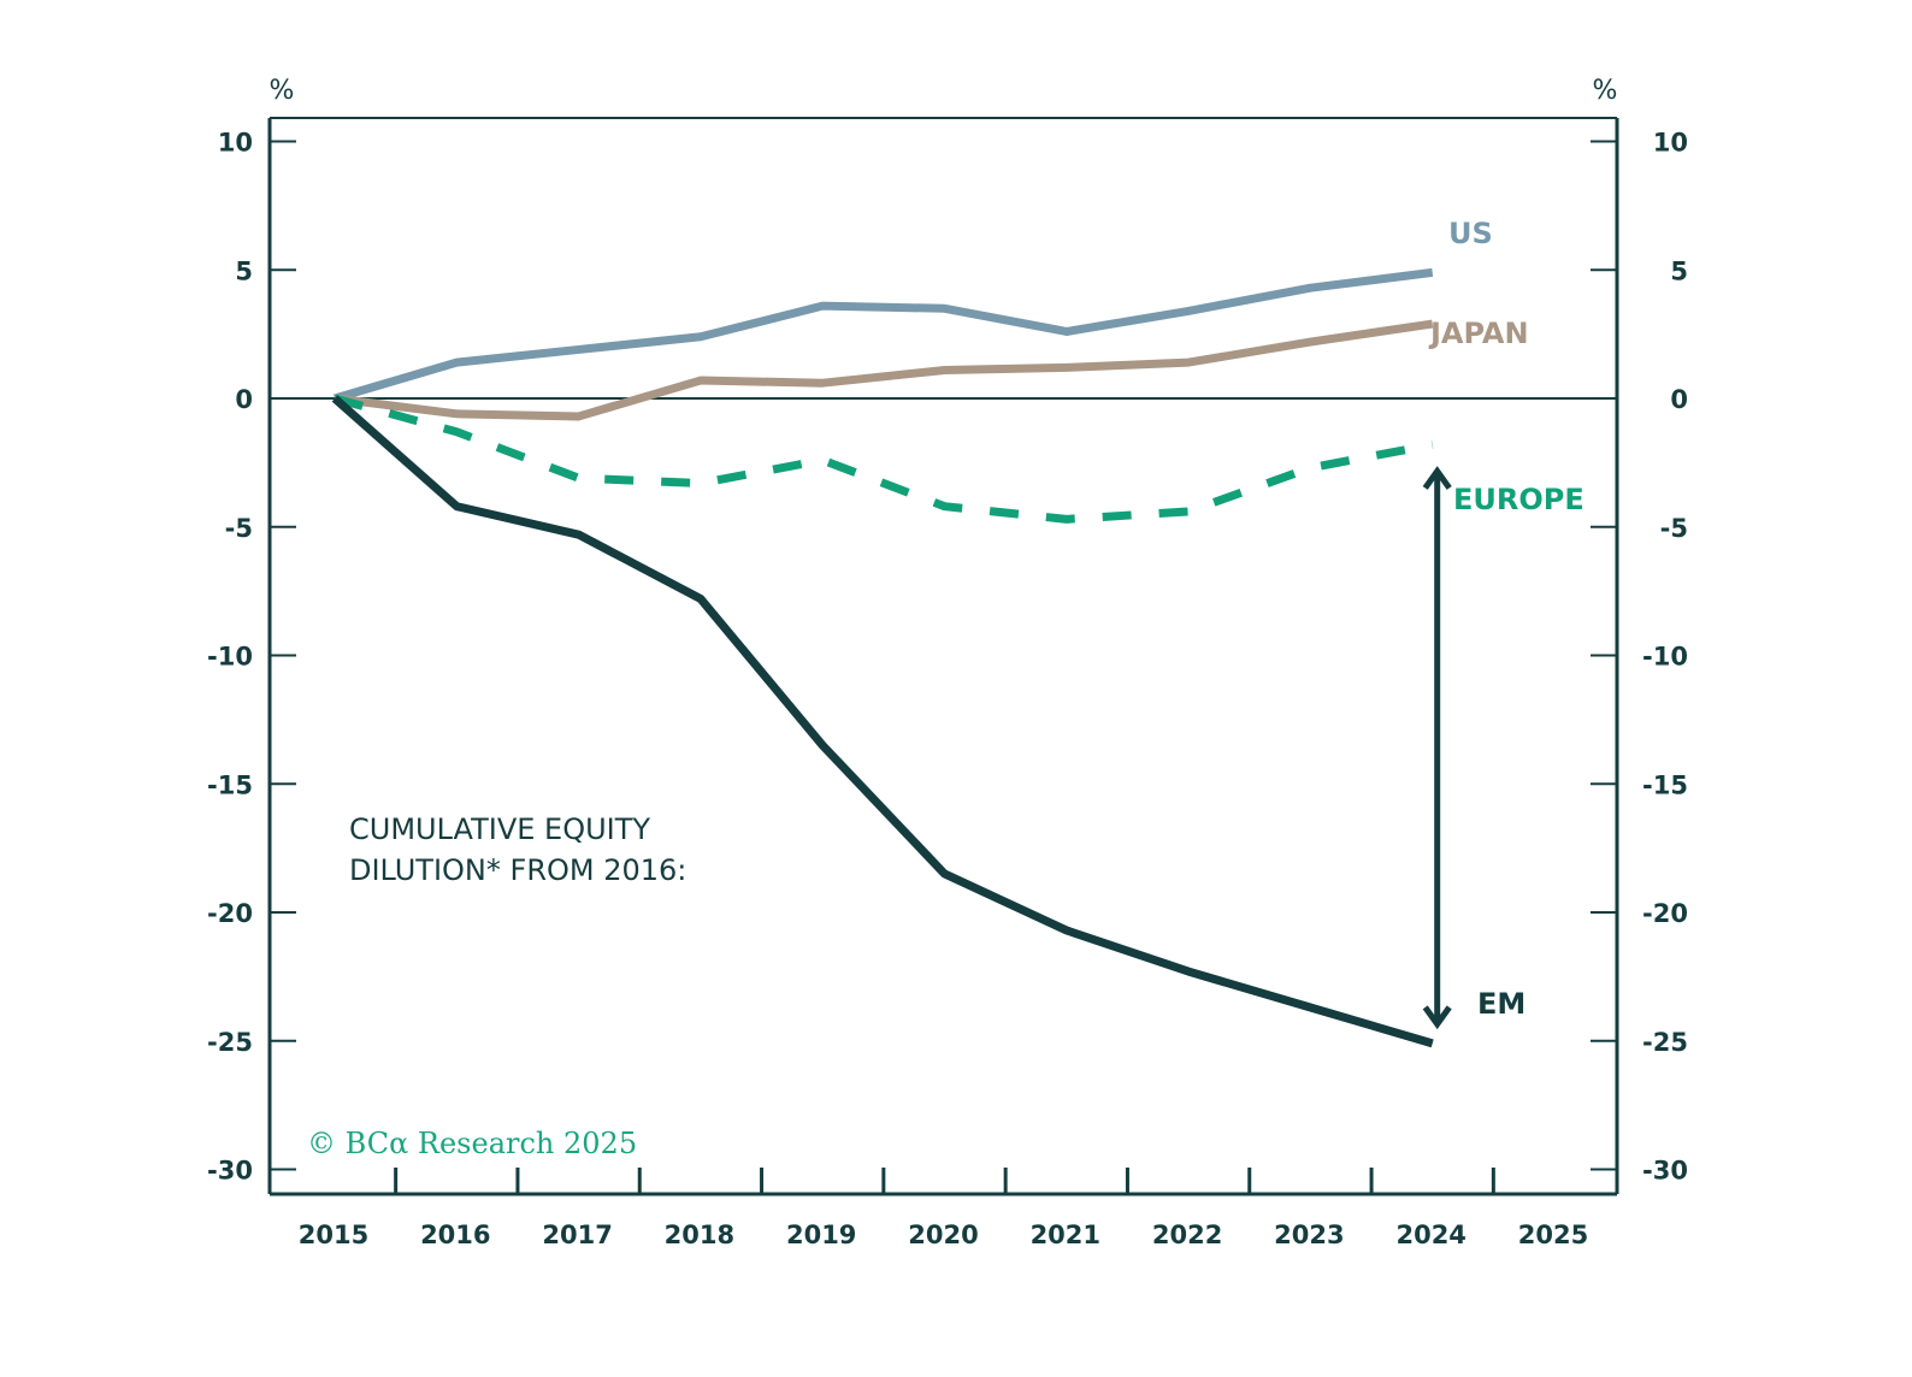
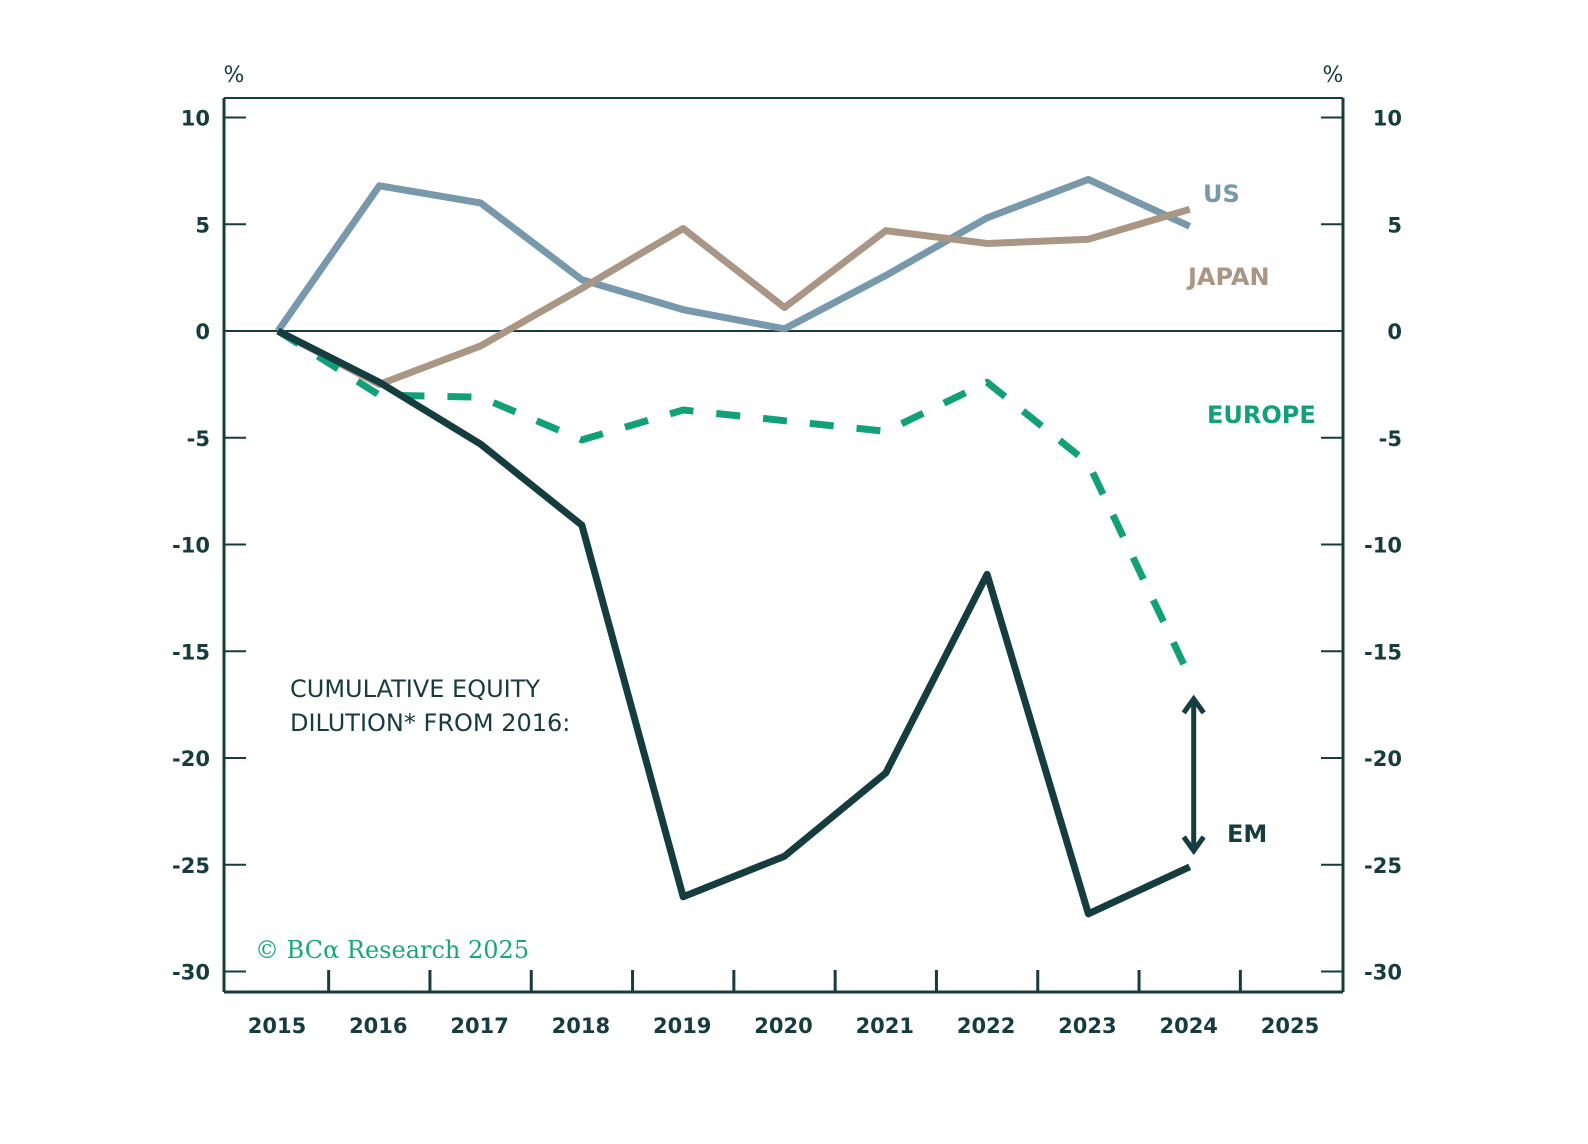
US/2016: 1.4 -> 6.8
JAPAN/2016: -0.6 -> -2.5
EUROPE/2016: -1.3 -> -3.0
EM/2016: -4.2 -> -2.4
US/2017: 1.9 -> 6.0
JAPAN/2018: 0.7 -> 2.0
EUROPE/2018: -3.3 -> -5.1
EM/2018: -7.8 -> -9.1
US/2019: 3.6 -> 1.0
JAPAN/2019: 0.6 -> 4.8
EUROPE/2019: -2.4 -> -3.7
EM/2019: -13.5 -> -26.5
US/2020: 3.5 -> 0.1
EM/2020: -18.5 -> -24.6
JAPAN/2021: 1.2 -> 4.7
US/2022: 3.4 -> 5.3
JAPAN/2022: 1.4 -> 4.1
EUROPE/2022: -4.4 -> -2.4
EM/2022: -22.3 -> -11.4
US/2023: 4.3 -> 7.1
JAPAN/2023: 2.2 -> 4.3
EUROPE/2023: -2.7 -> -6.2
EM/2023: -23.7 -> -27.3
JAPAN/2024: 2.9 -> 5.7
EUROPE/2024: -1.8 -> -16.2
